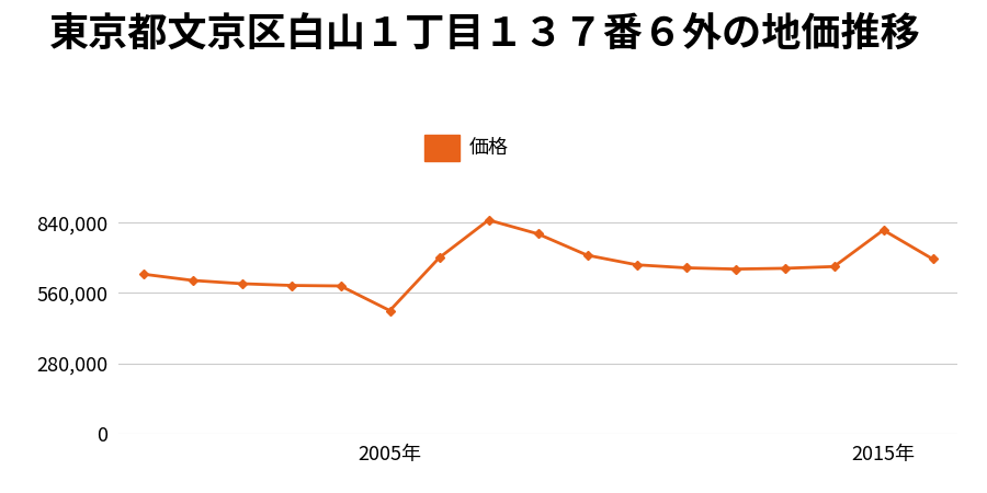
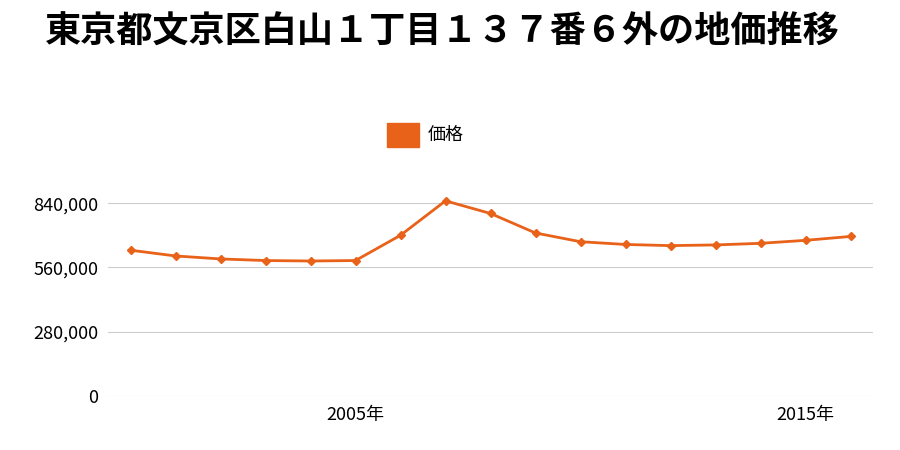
2005年: 490,000 -> 590,000
2015年: 810,000 -> 678,000
